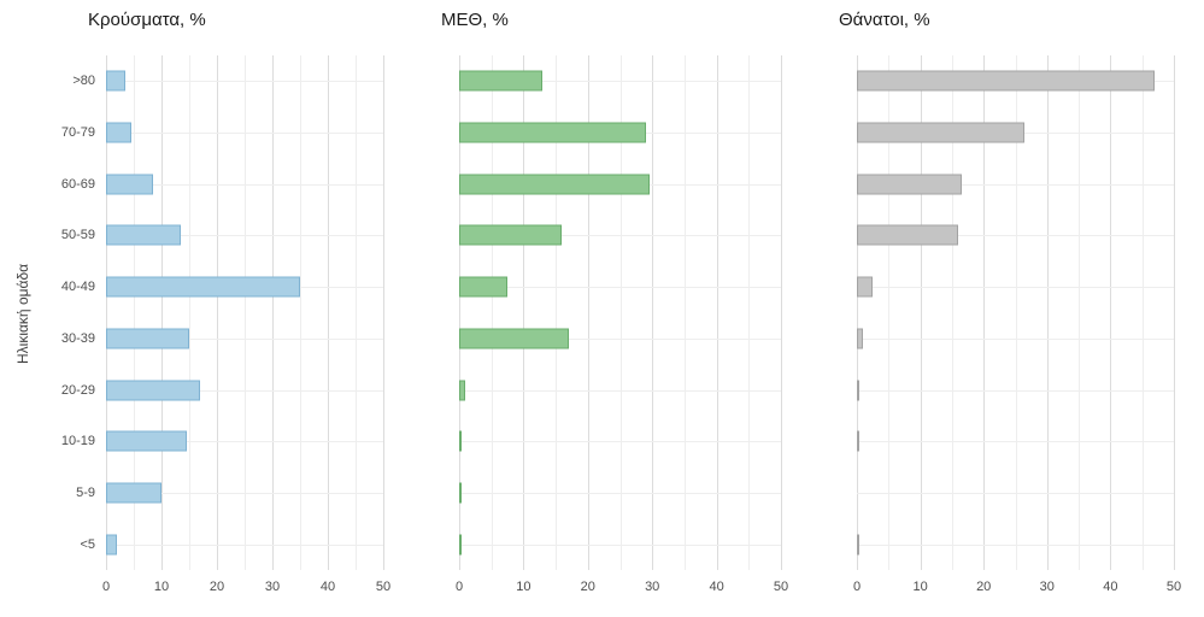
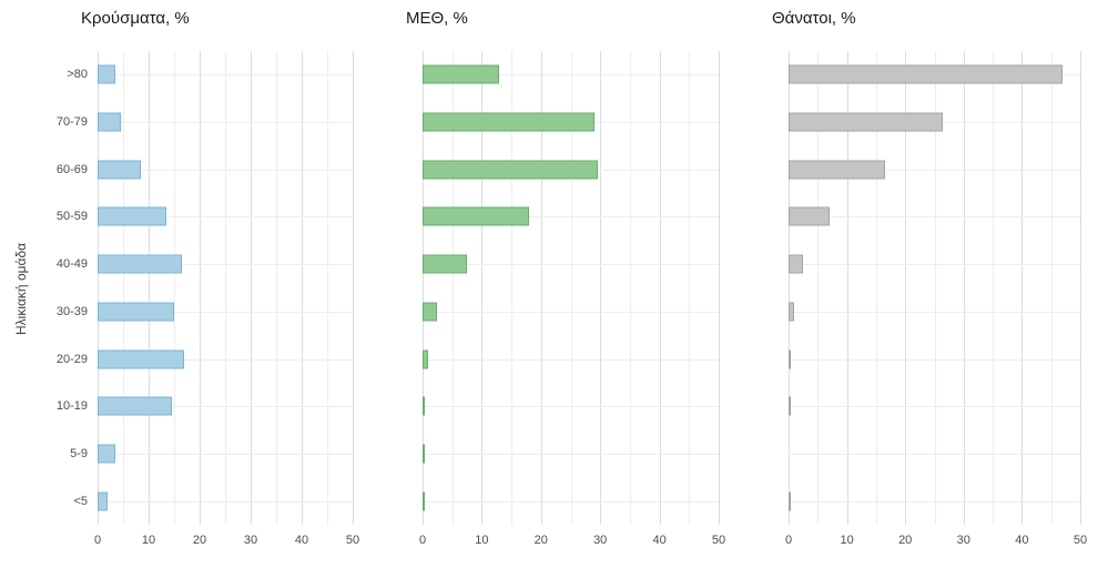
ΜΕΘ, %/50-59: 16 -> 18
Θάνατοι, %/50-59: 16 -> 7
Κρούσματα, %/40-49: 35 -> 16
ΜΕΘ, %/30-39: 17 -> 2
Κρούσματα, %/5-9: 10 -> 4
